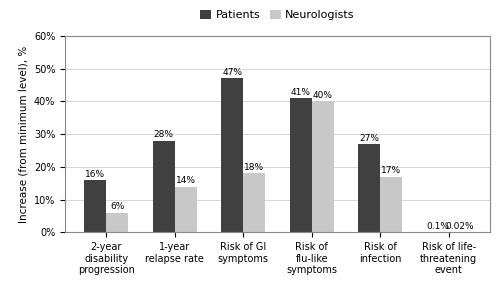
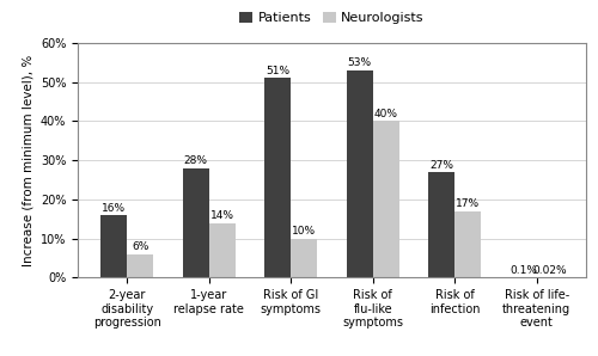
Patients/Risk of GI symptoms: 47% -> 51%
Neurologists/Risk of GI symptoms: 18% -> 10%
Patients/Risk of flu-like symptoms: 41% -> 53%
